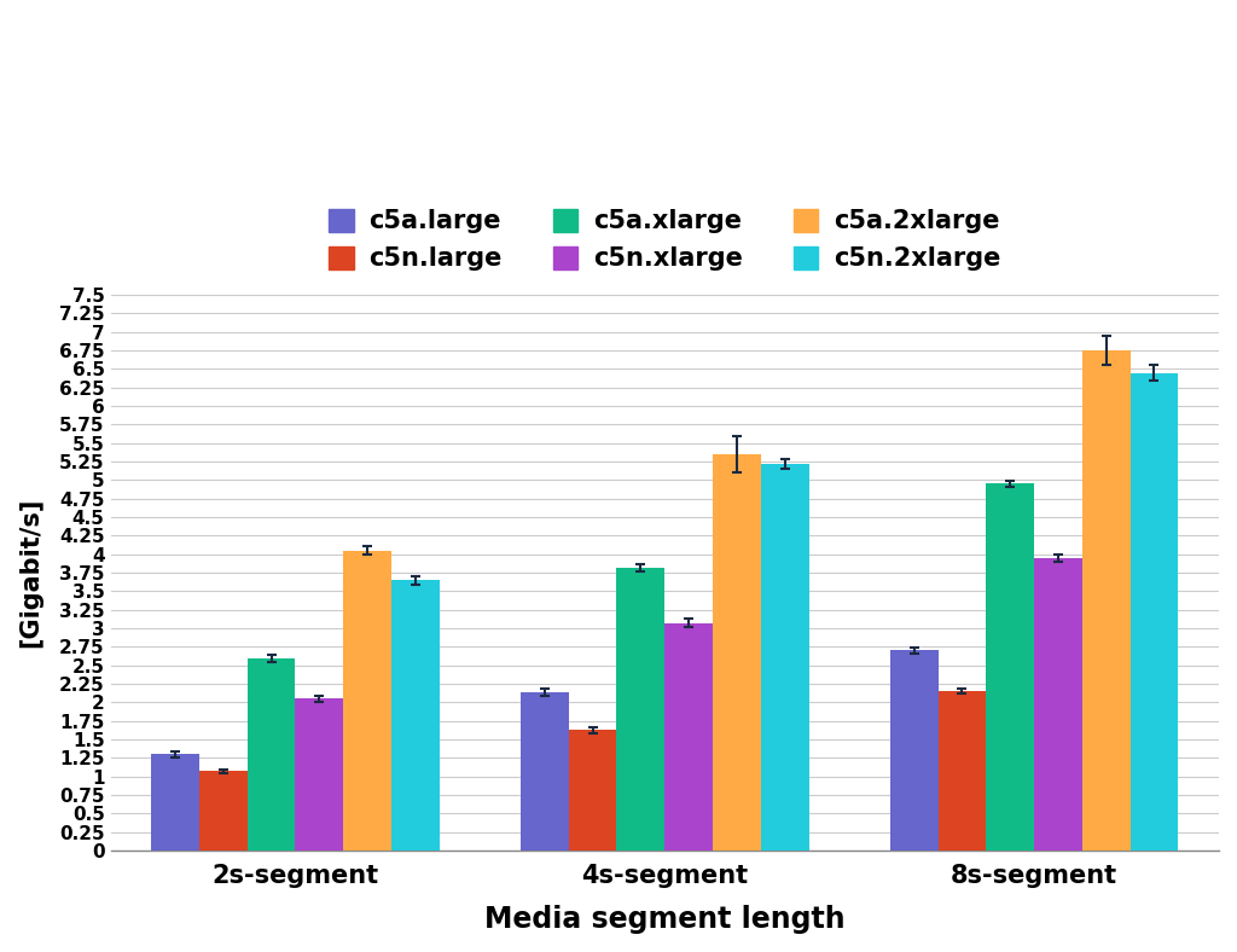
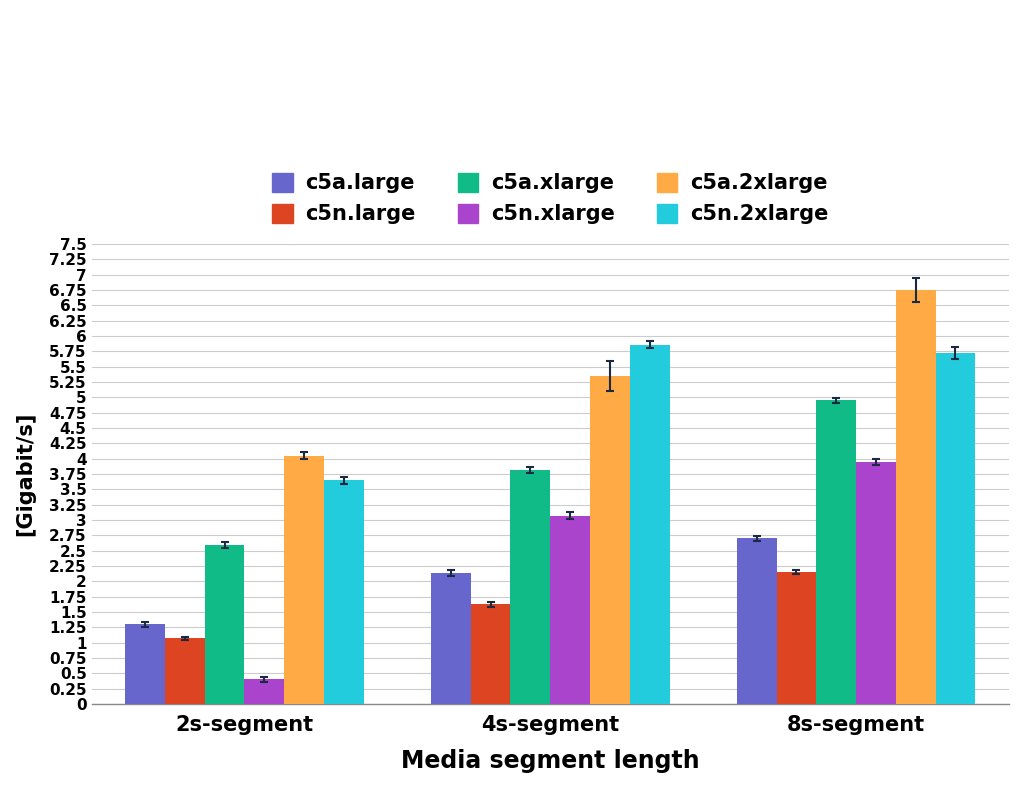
c5n.xlarge/2s-segment: 2.05 -> 0.40
c5n.2xlarge/4s-segment: 5.22 -> 5.86
c5n.2xlarge/8s-segment: 6.45 -> 5.72
